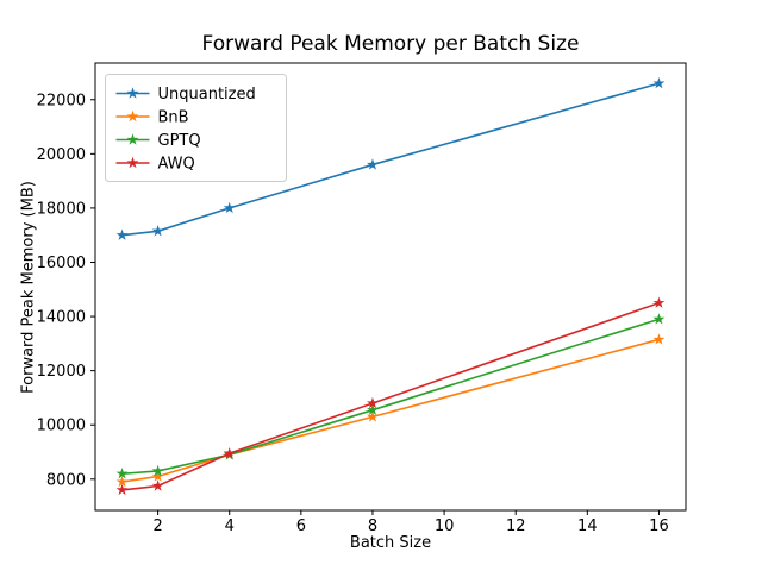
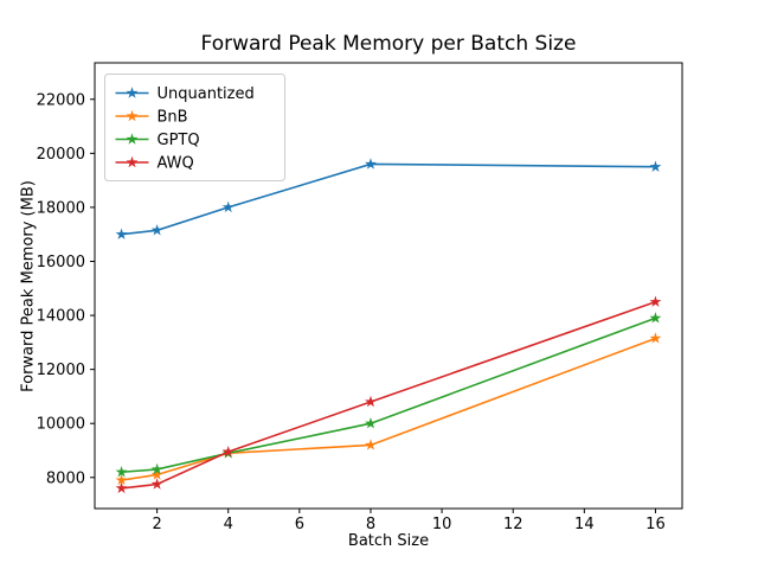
BnB/8: 10300 -> 9200
GPTQ/8: 10600 -> 10000
Unquantized/16: 22600 -> 19500
